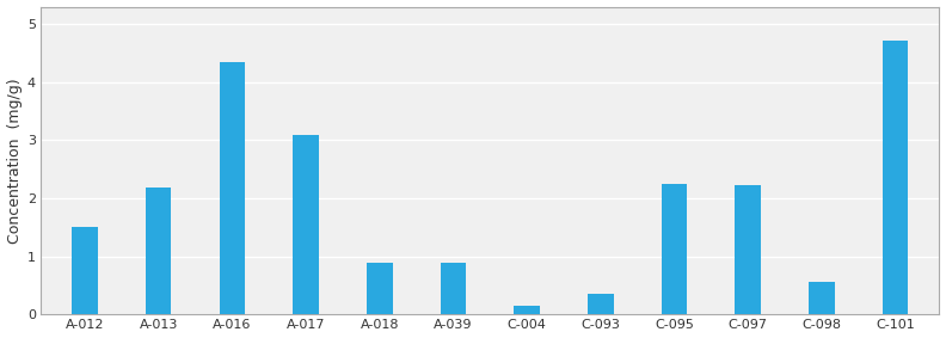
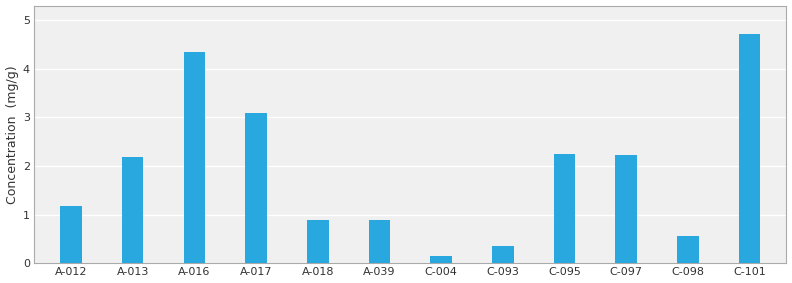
A-012: 1.50 -> 1.18
